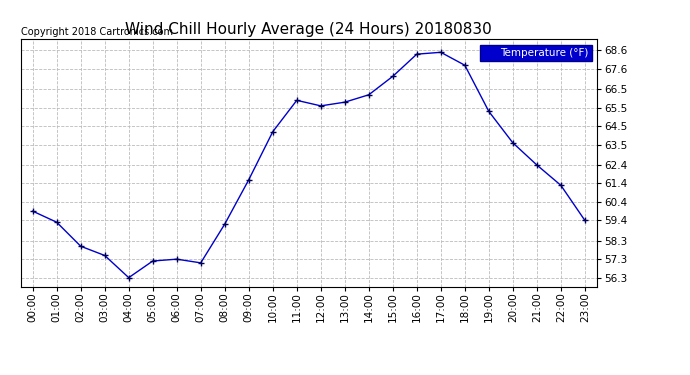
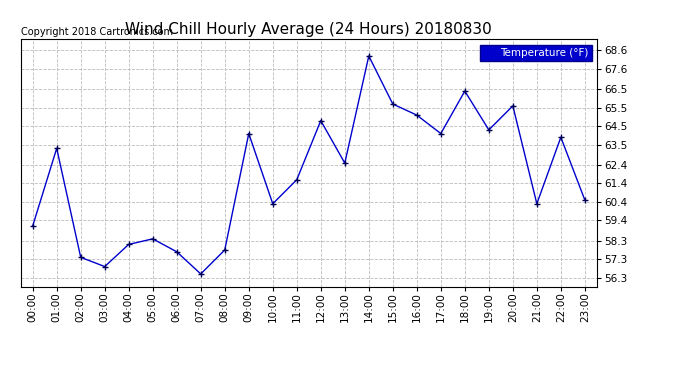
00:00: 59.9 -> 59.1
01:00: 59.3 -> 63.3
02:00: 58.0 -> 57.4
03:00: 57.5 -> 56.9
04:00: 56.3 -> 58.1
05:00: 57.2 -> 58.4
06:00: 57.3 -> 57.7
07:00: 57.1 -> 56.5
08:00: 59.2 -> 57.8
09:00: 61.6 -> 64.1
10:00: 64.2 -> 60.3
11:00: 65.9 -> 61.6
12:00: 65.6 -> 64.8
13:00: 65.8 -> 62.5
14:00: 66.2 -> 68.3
15:00: 67.2 -> 65.7
16:00: 68.4 -> 65.1
17:00: 68.5 -> 64.1
18:00: 67.8 -> 66.4
19:00: 65.3 -> 64.3
20:00: 63.6 -> 65.6
21:00: 62.4 -> 60.3
22:00: 61.3 -> 63.9
23:00: 59.4 -> 60.5
